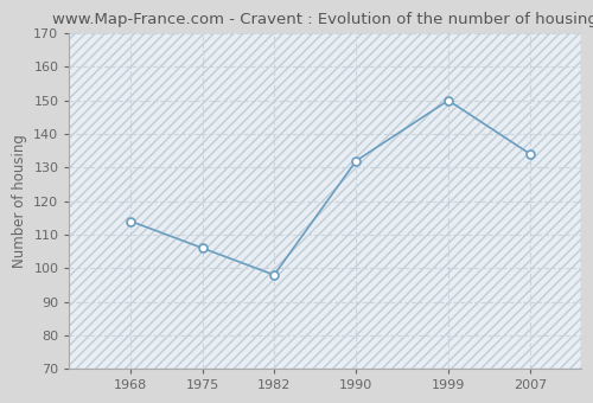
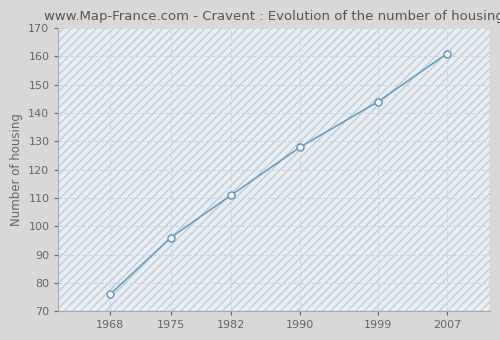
1968: 114 -> 76
1975: 106 -> 96
1982: 98 -> 111
1990: 132 -> 128
1999: 150 -> 144
2007: 134 -> 161
